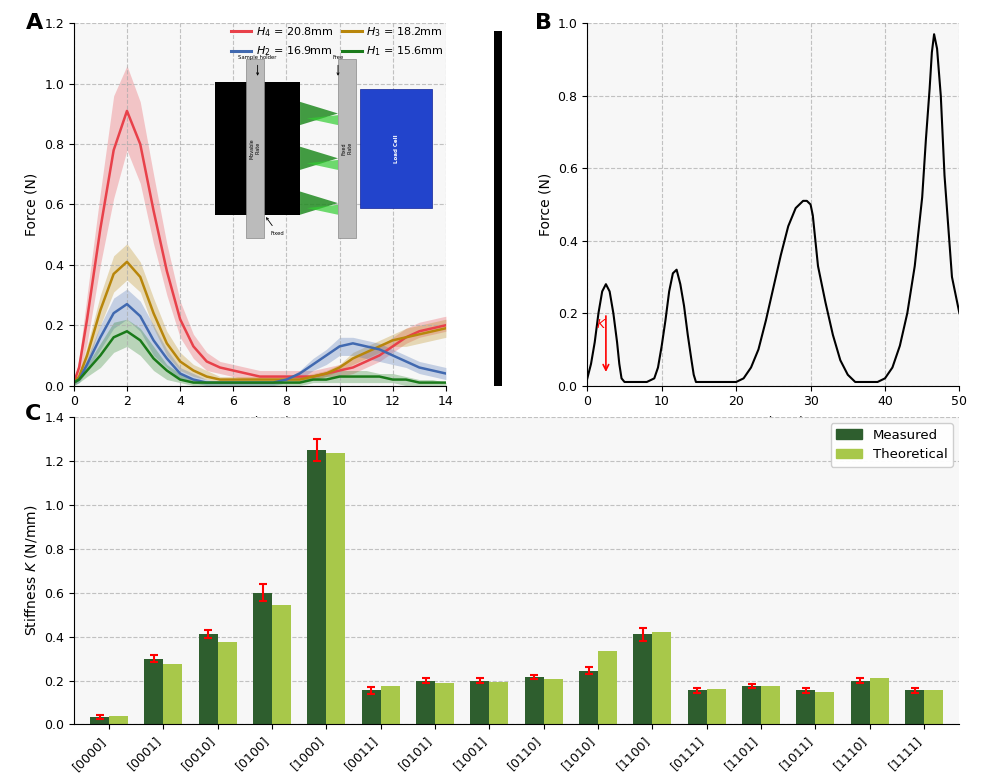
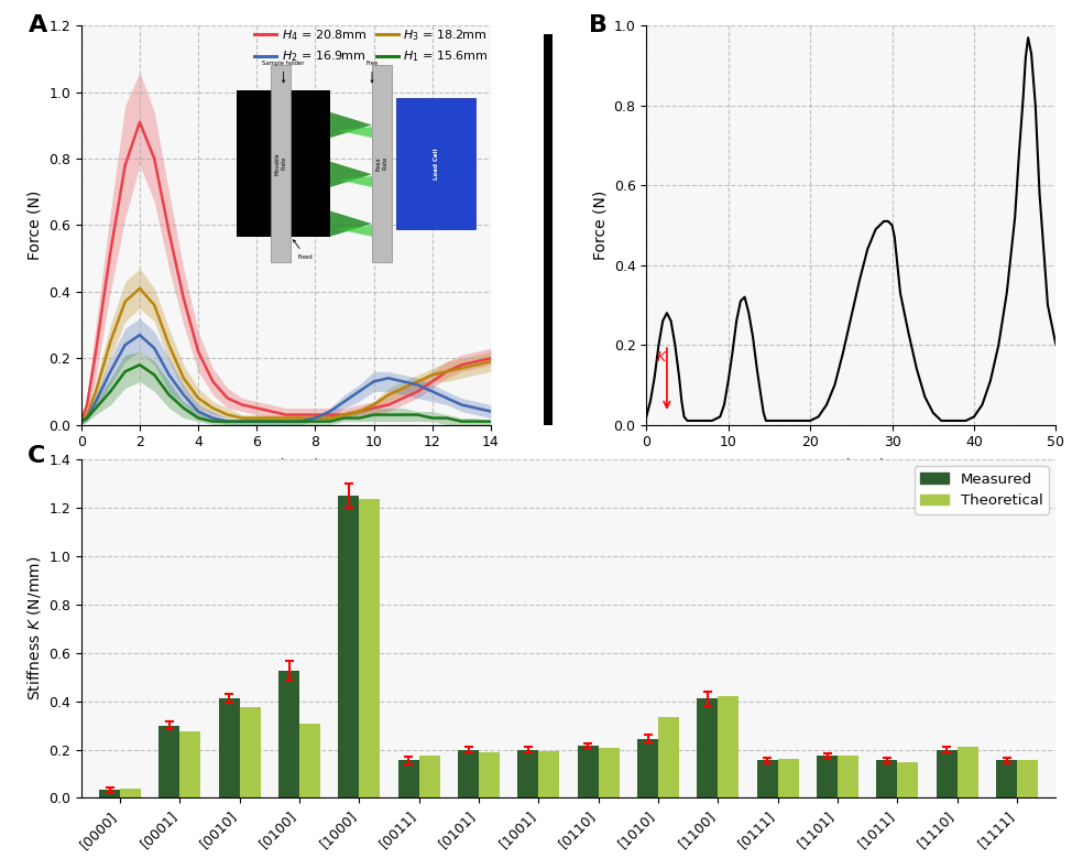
Measured/[0100]: 0.600 -> 0.525
Theoretical/[0100]: 0.545 -> 0.305
